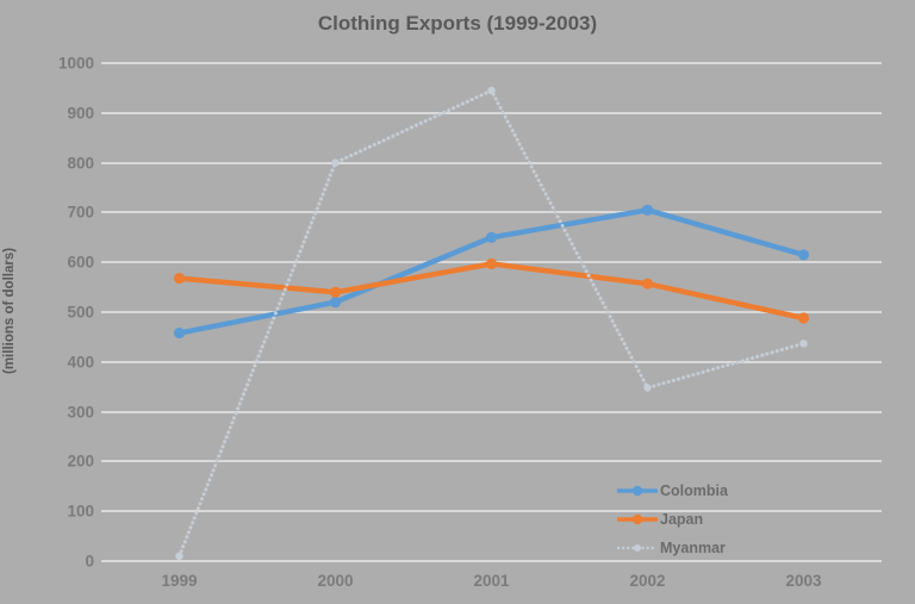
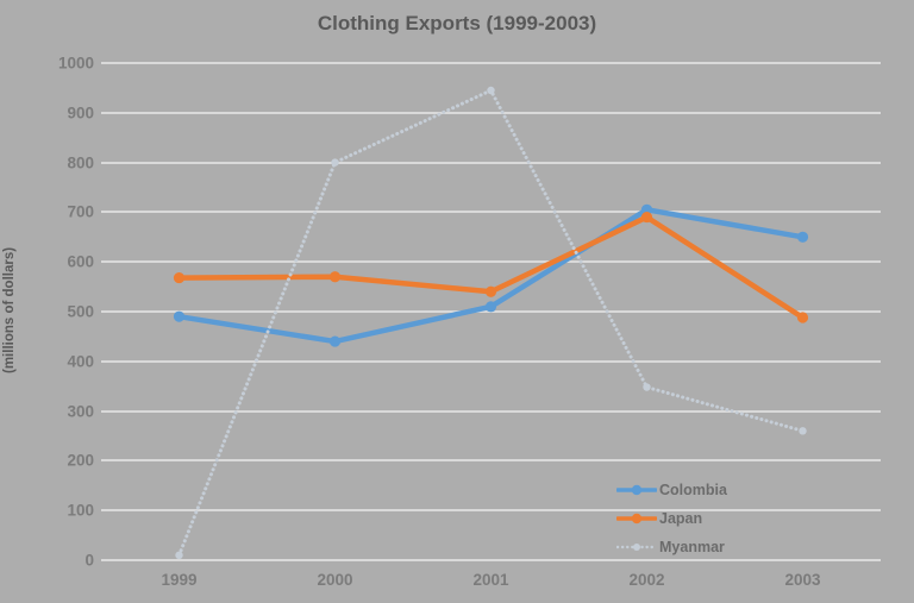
Colombia/1999: 460 -> 490
Colombia/2000: 520 -> 440
Japan/2000: 540 -> 570
Colombia/2001: 650 -> 510
Japan/2001: 600 -> 540
Japan/2002: 560 -> 690
Colombia/2003: 620 -> 650
Myanmar/2003: 440 -> 260
